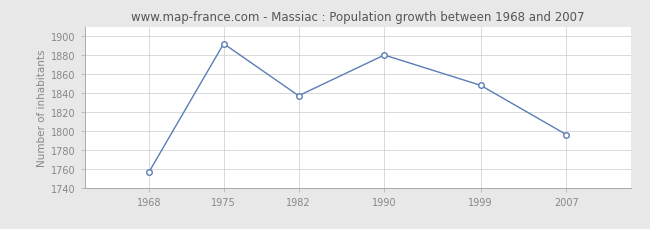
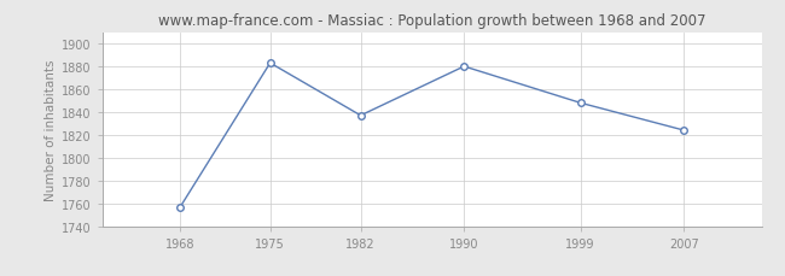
1975: 1892 -> 1883
2007: 1796 -> 1824
